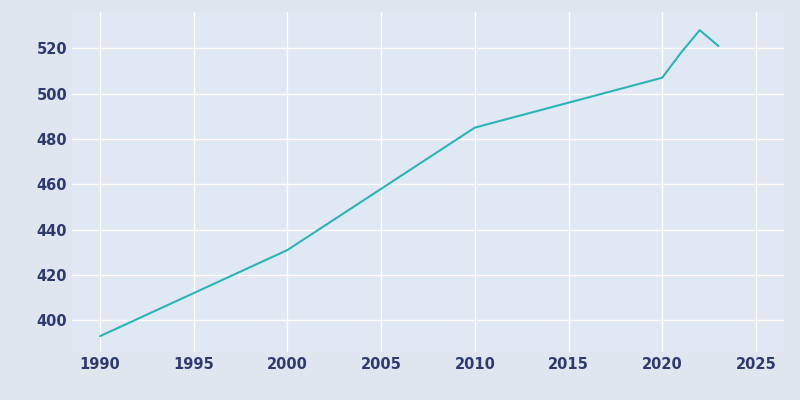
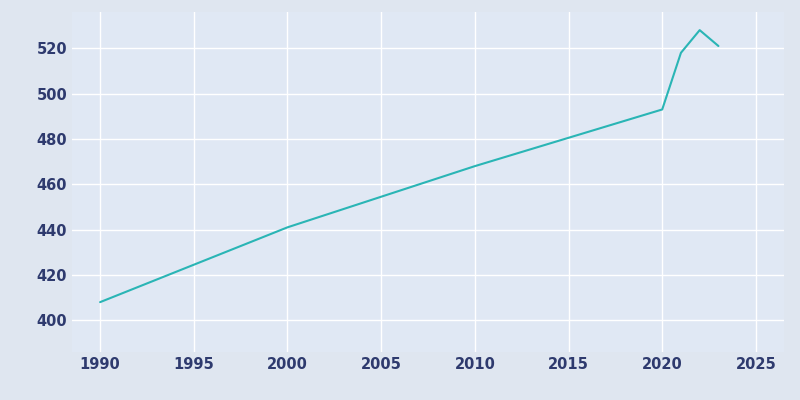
1990: 393 -> 408
2000: 431 -> 441
2010: 485 -> 468
2020: 507 -> 493
